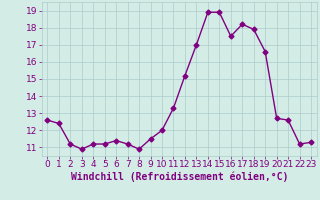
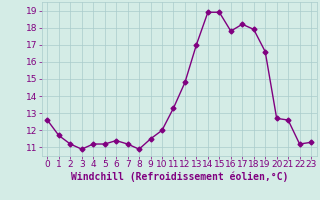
1: 12.4 -> 11.7
12: 15.2 -> 14.8
16: 17.5 -> 17.8
